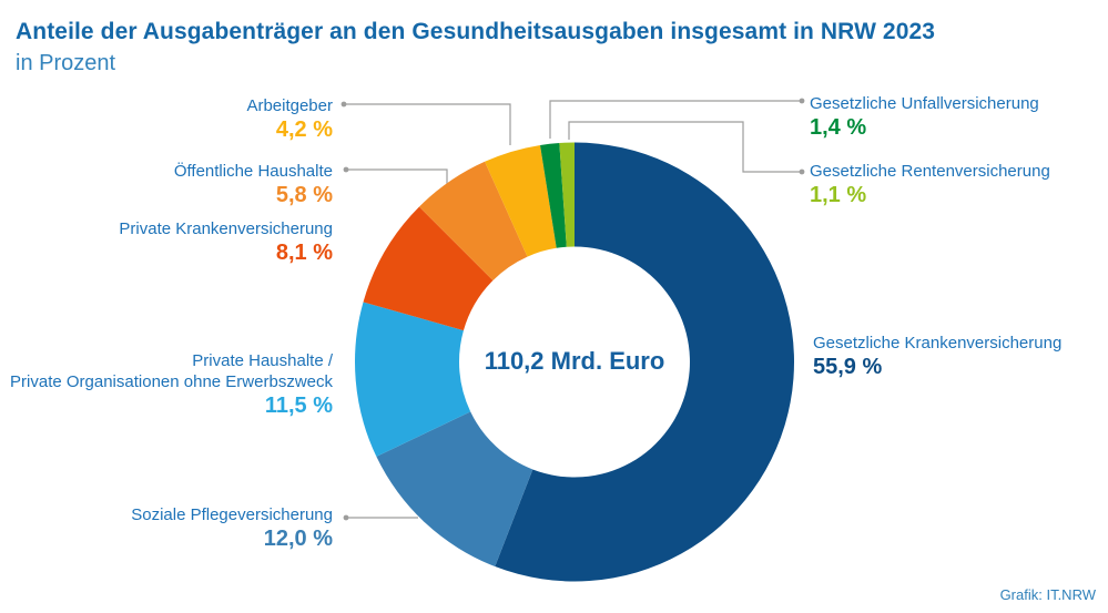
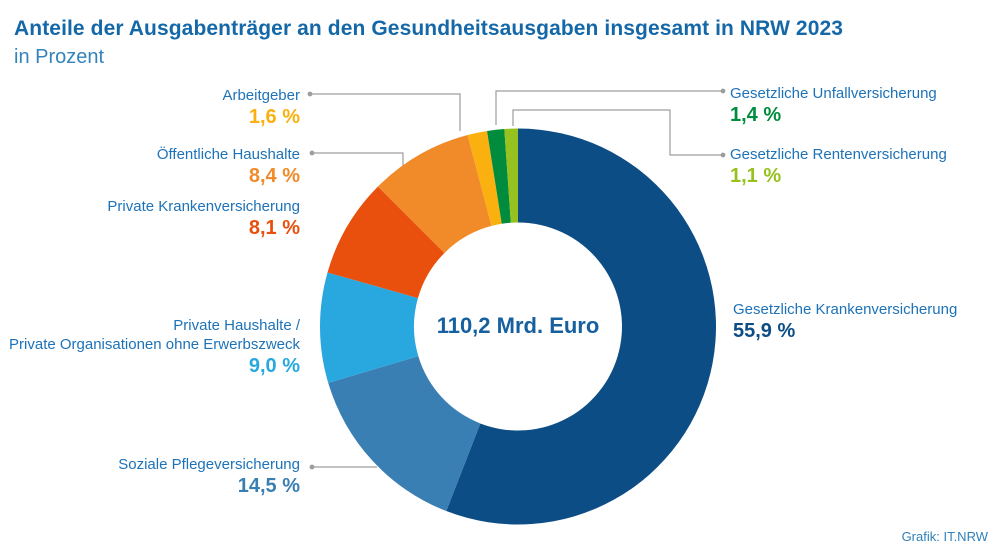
Soziale Pflegeversicherung: 12,0 -> 14,5
Private Haushalte / Private Organisationen ohne Erwerbszweck: 11,5 -> 9,0
Öffentliche Haushalte: 5,8 -> 8,4
Arbeitgeber: 4,2 -> 1,6
